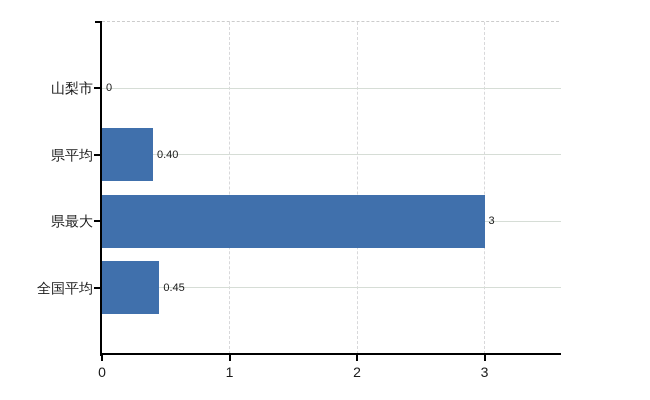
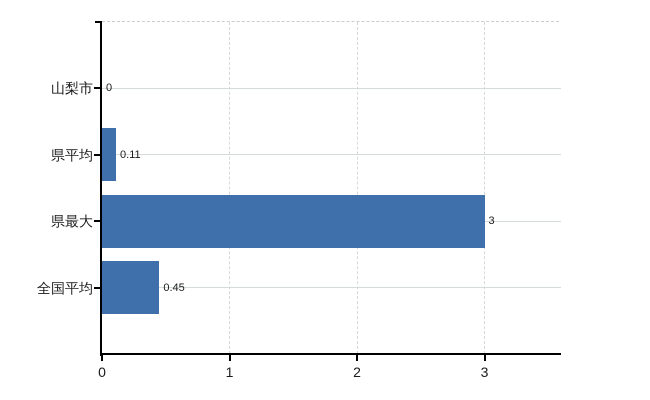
県平均: 0.40 -> 0.11
